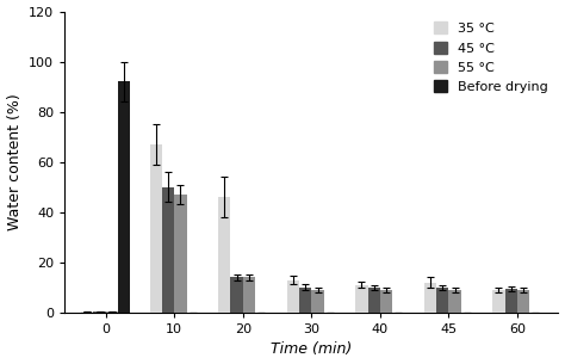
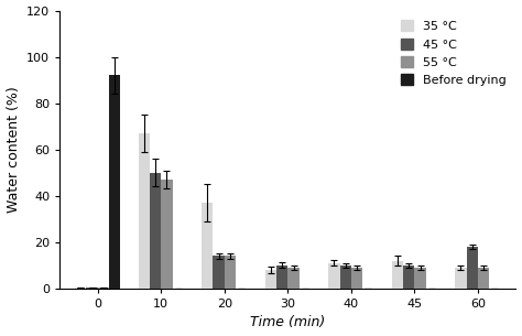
35 °C/20: 46.0 -> 37.0
35 °C/30: 13.0 -> 8.0
45 °C/60: 9.5 -> 18.0
